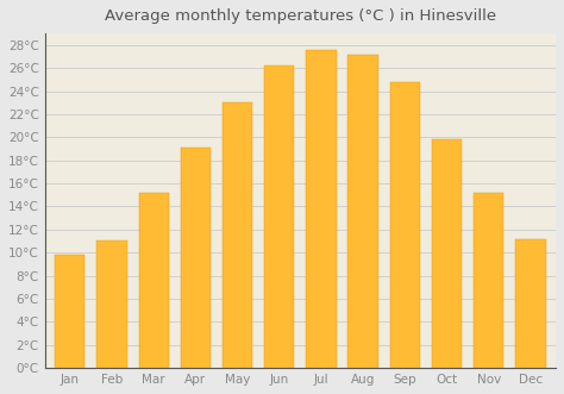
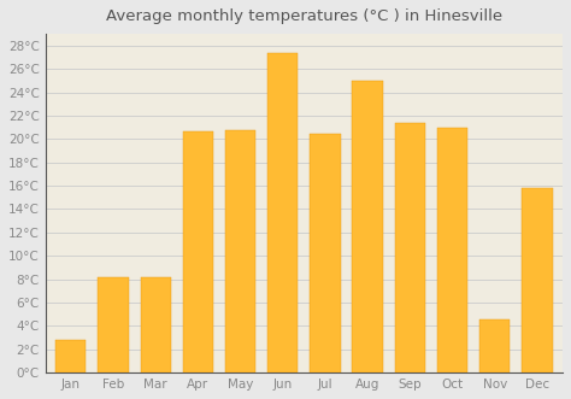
Jan: 9.8°C -> 2.8°C
Feb: 11.1°C -> 8.2°C
Mar: 15.2°C -> 8.2°C
Apr: 19.1°C -> 20.6°C
May: 23.0°C -> 20.8°C
Jun: 26.2°C -> 27.4°C
Jul: 27.6°C -> 20.4°C
Aug: 27.2°C -> 25.0°C
Sep: 24.8°C -> 21.4°C
Oct: 19.8°C -> 21.0°C
Nov: 15.2°C -> 4.6°C
Dec: 11.2°C -> 15.8°C
